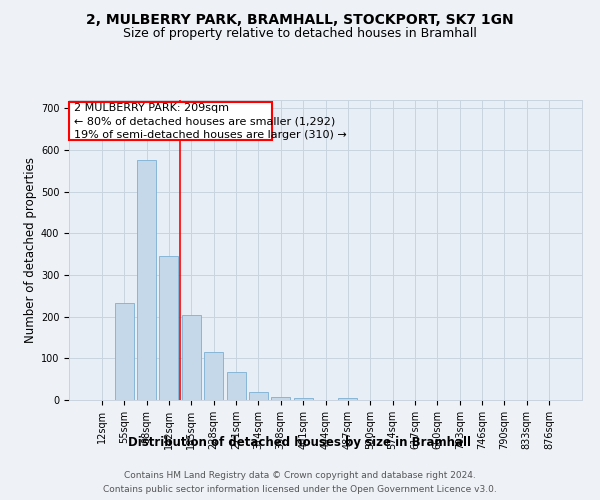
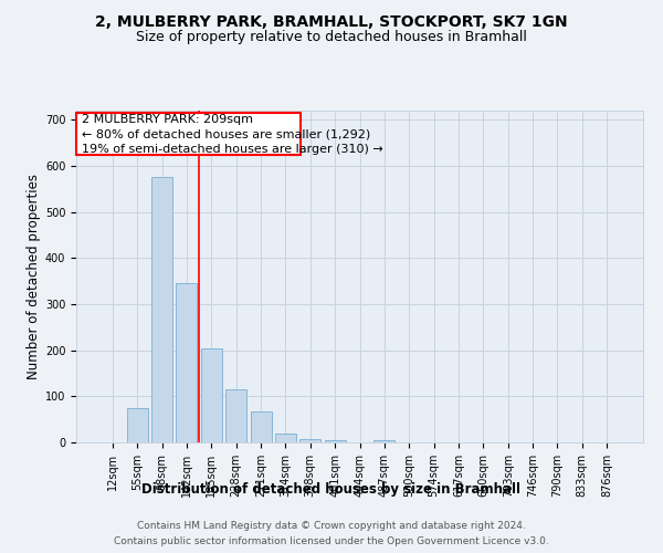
55sqm: 232 -> 75
